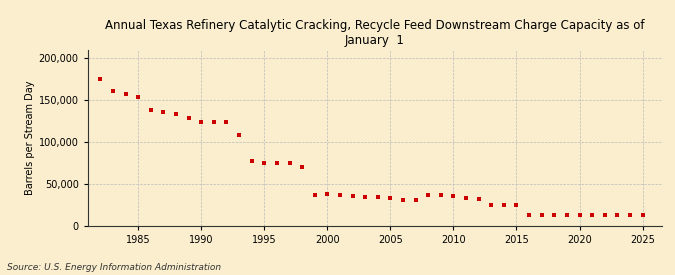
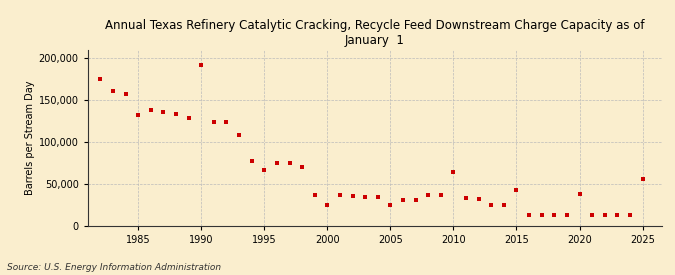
1985: 153,000 -> 132,000
1990: 124,000 -> 192,000
1995: 75,000 -> 66,000
2000: 37,000 -> 24,000
2005: 33,000 -> 24,000
2010: 35,000 -> 64,000
2015: 25,000 -> 42,000
2020: 12,000 -> 38,000
2025: 12,000 -> 56,000
